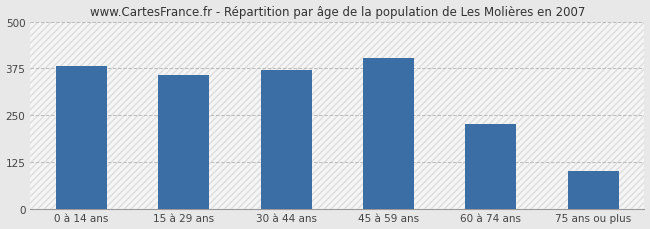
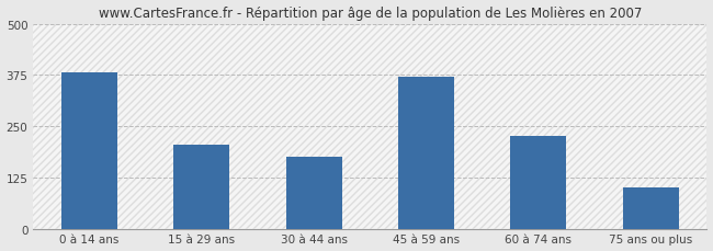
15 à 29 ans: 358 -> 205
30 à 44 ans: 370 -> 175
45 à 59 ans: 402 -> 370
